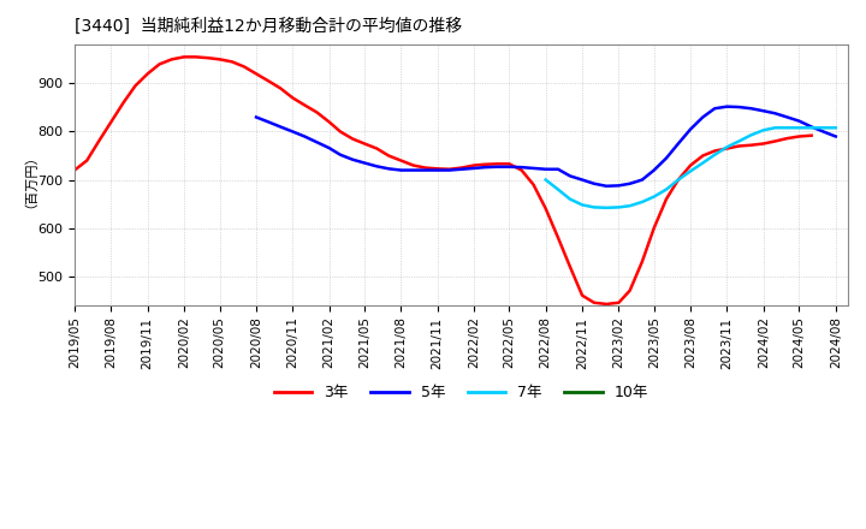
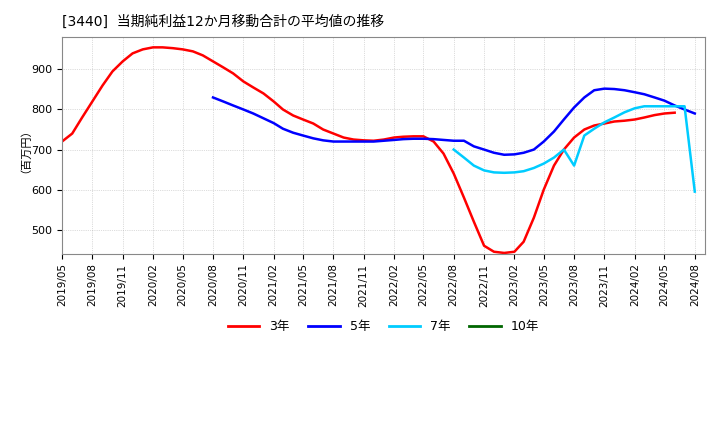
7年/2023/08: 718 -> 660
7年/2024/08: 808 -> 595
